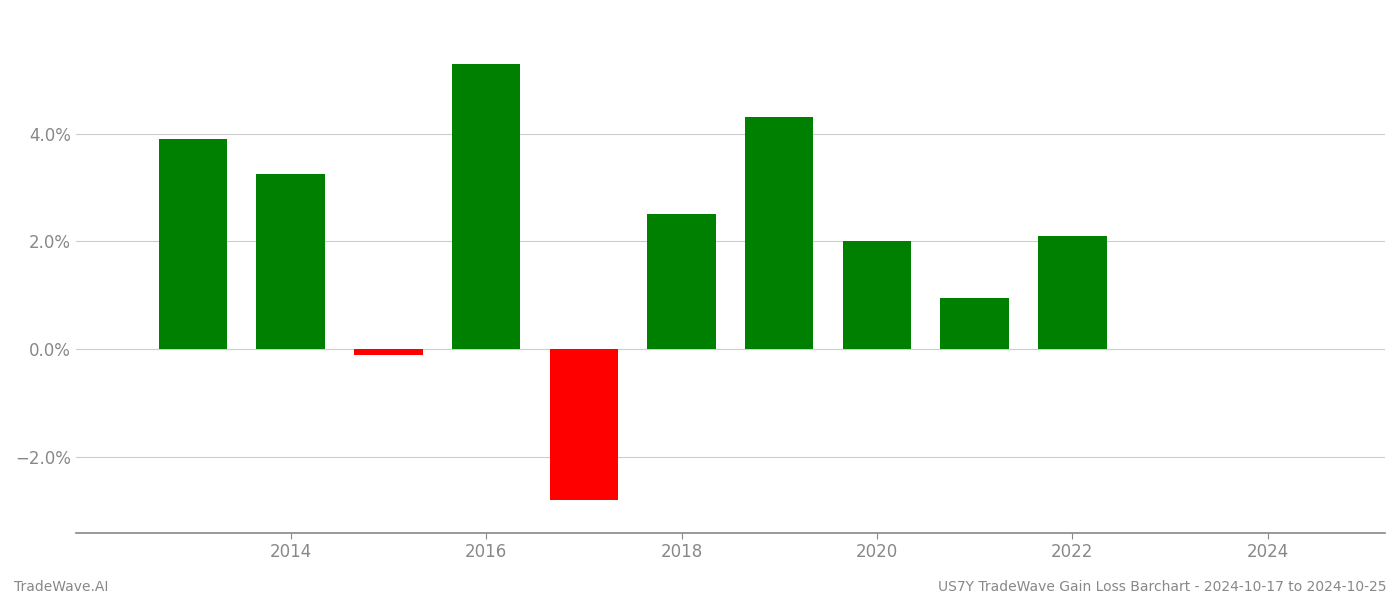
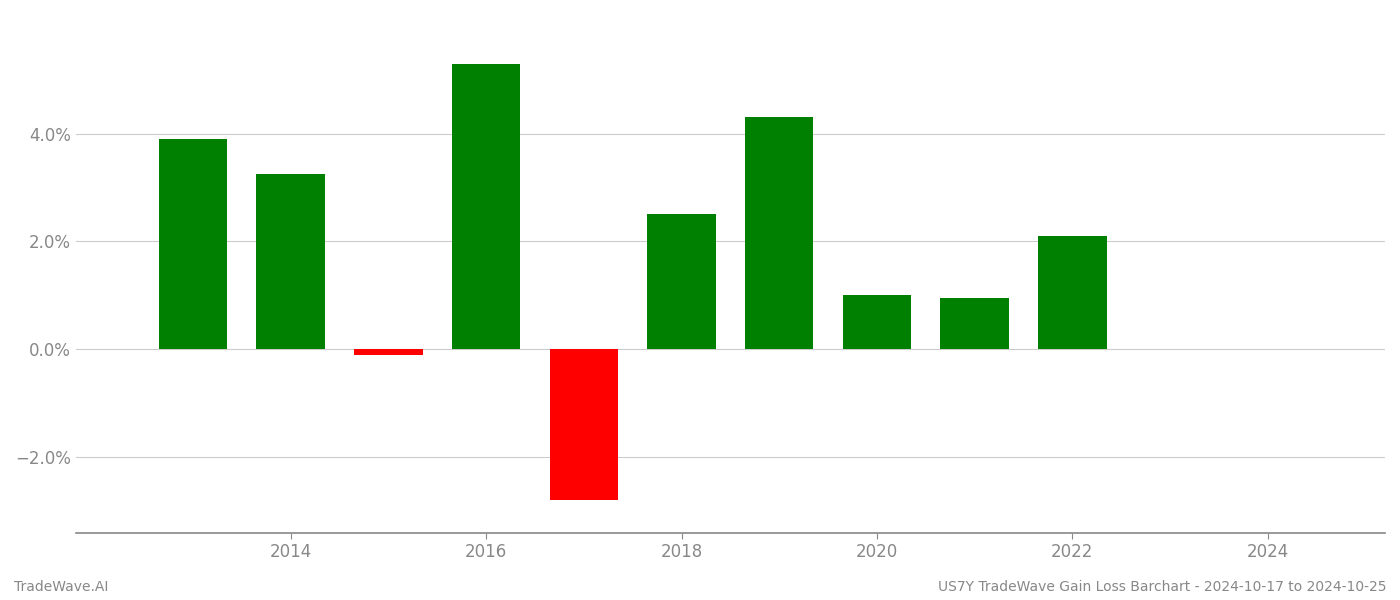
2020: 2.00% -> 1.00%
